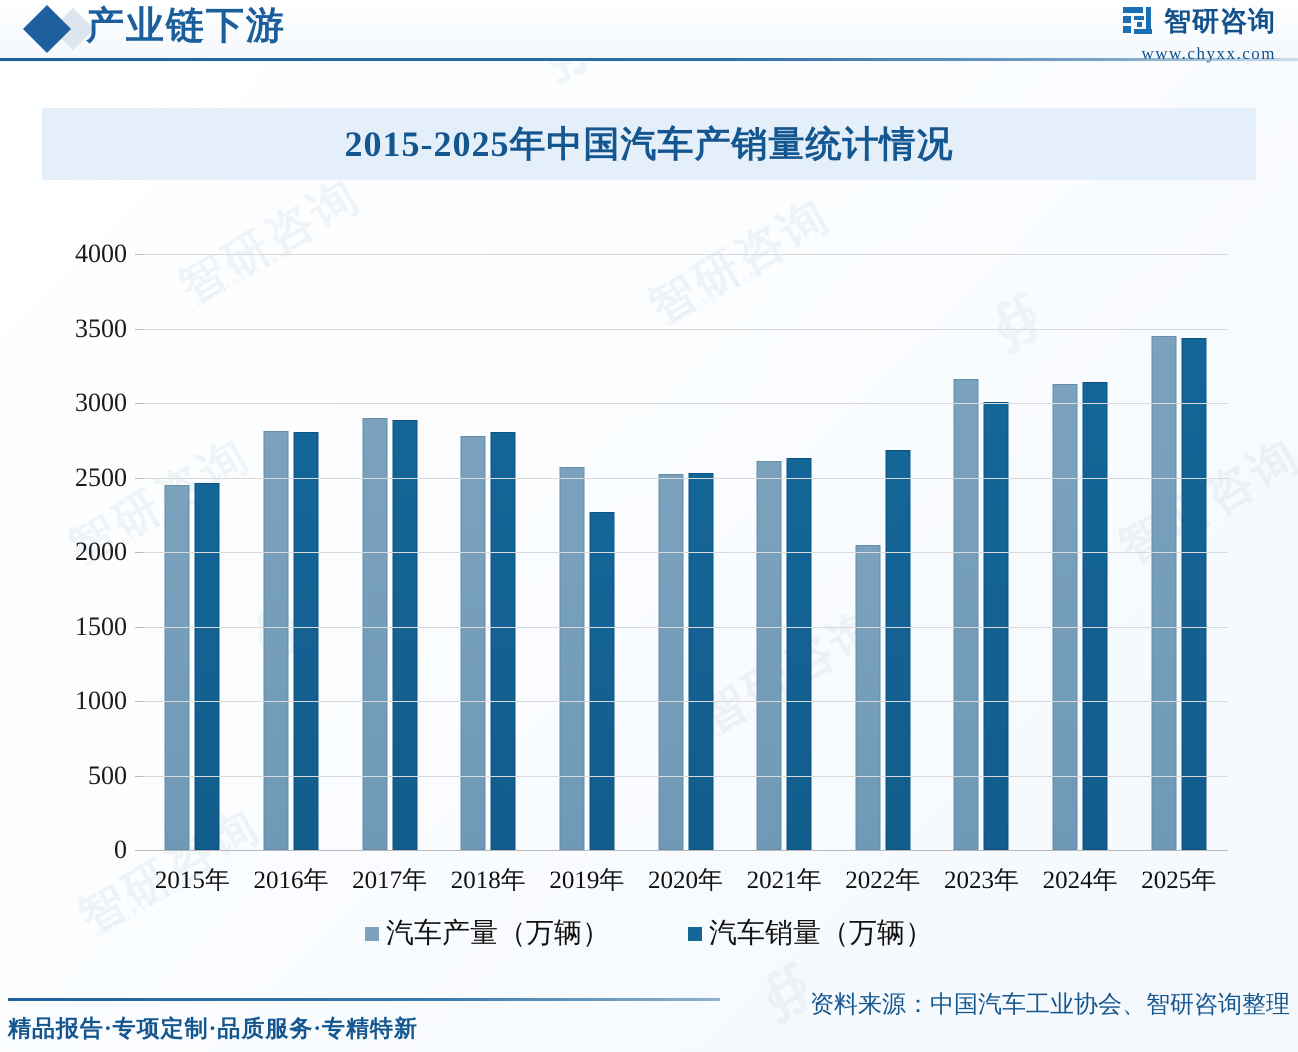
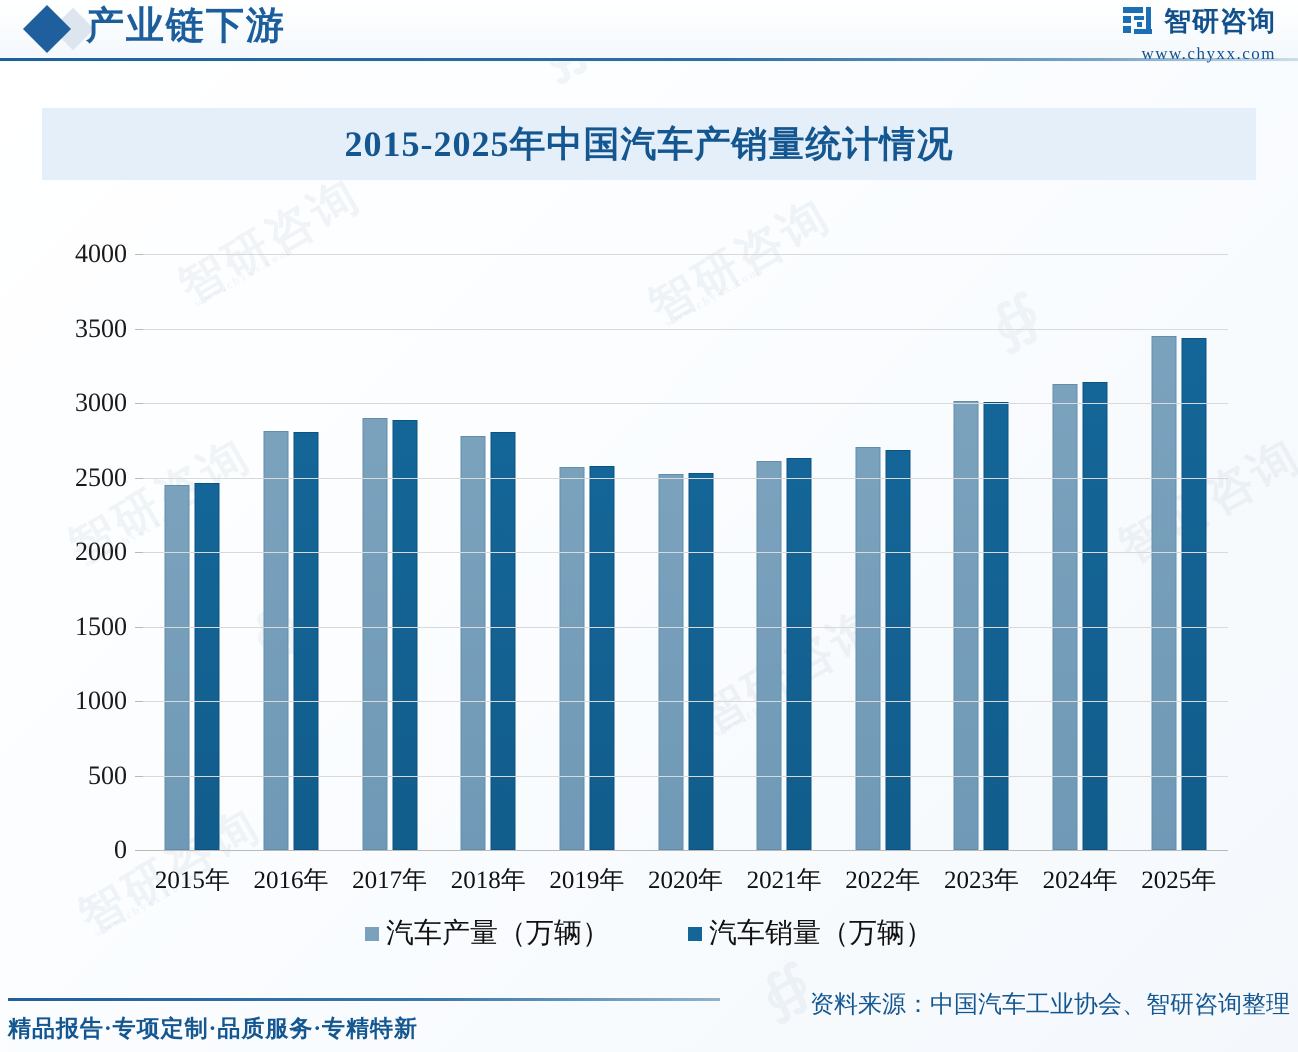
汽车销量（万辆）/2019年: 2270 -> 2580
汽车产量（万辆）/2022年: 2050 -> 2700
汽车产量（万辆）/2023年: 3160 -> 3020
